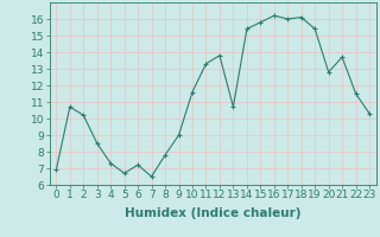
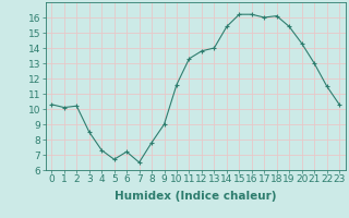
0: 6.9 -> 10.3
1: 10.7 -> 10.1
13: 10.7 -> 14.0
15: 15.8 -> 16.2
20: 12.8 -> 14.3
21: 13.7 -> 13.0
